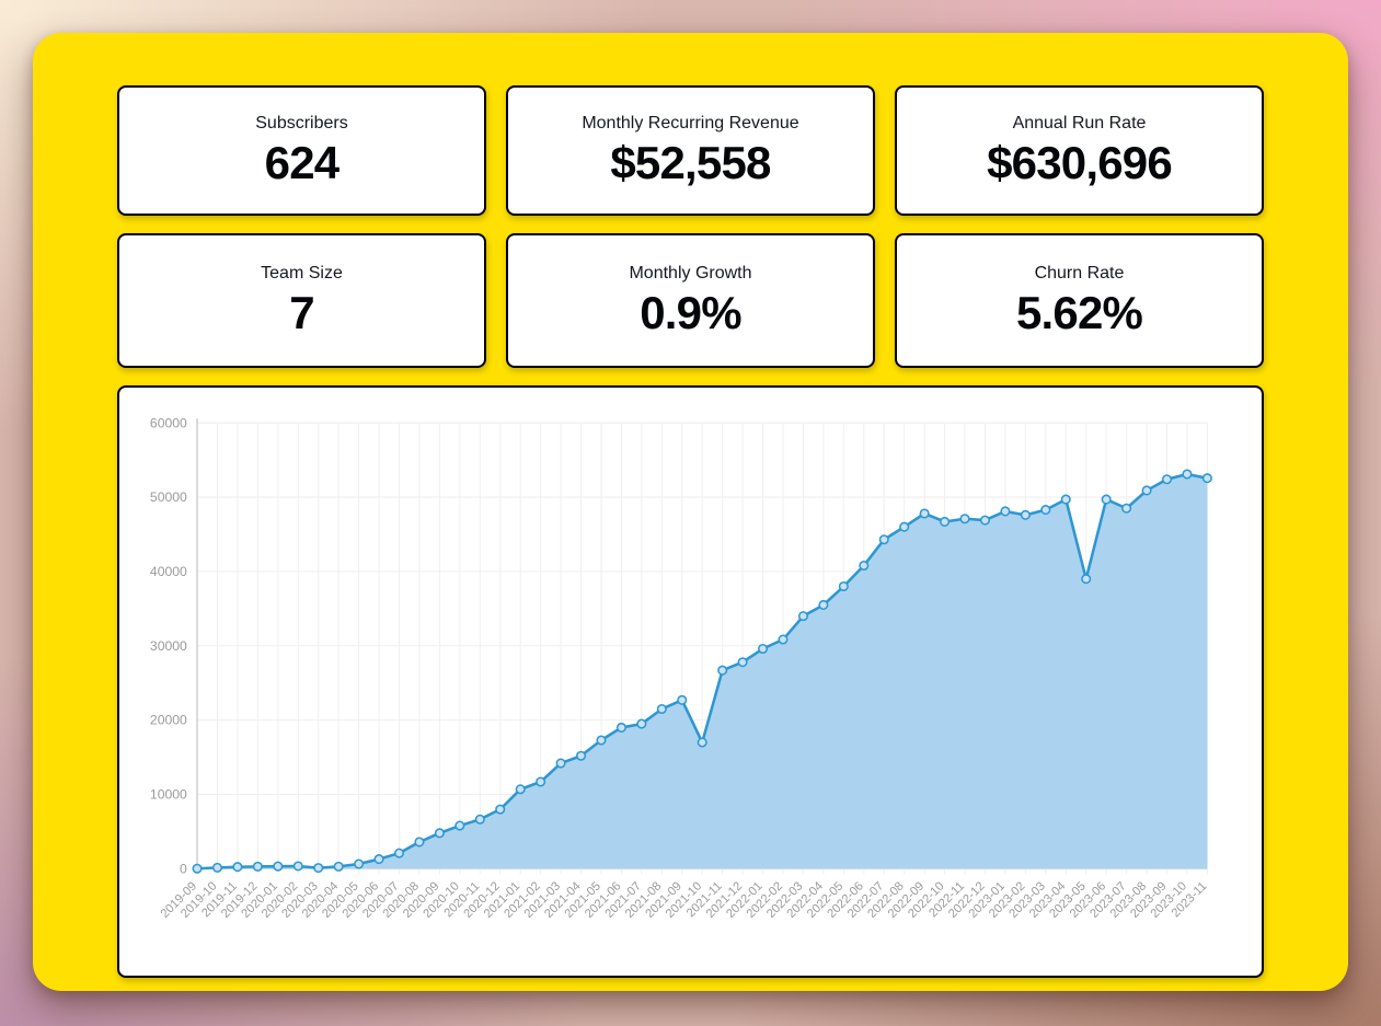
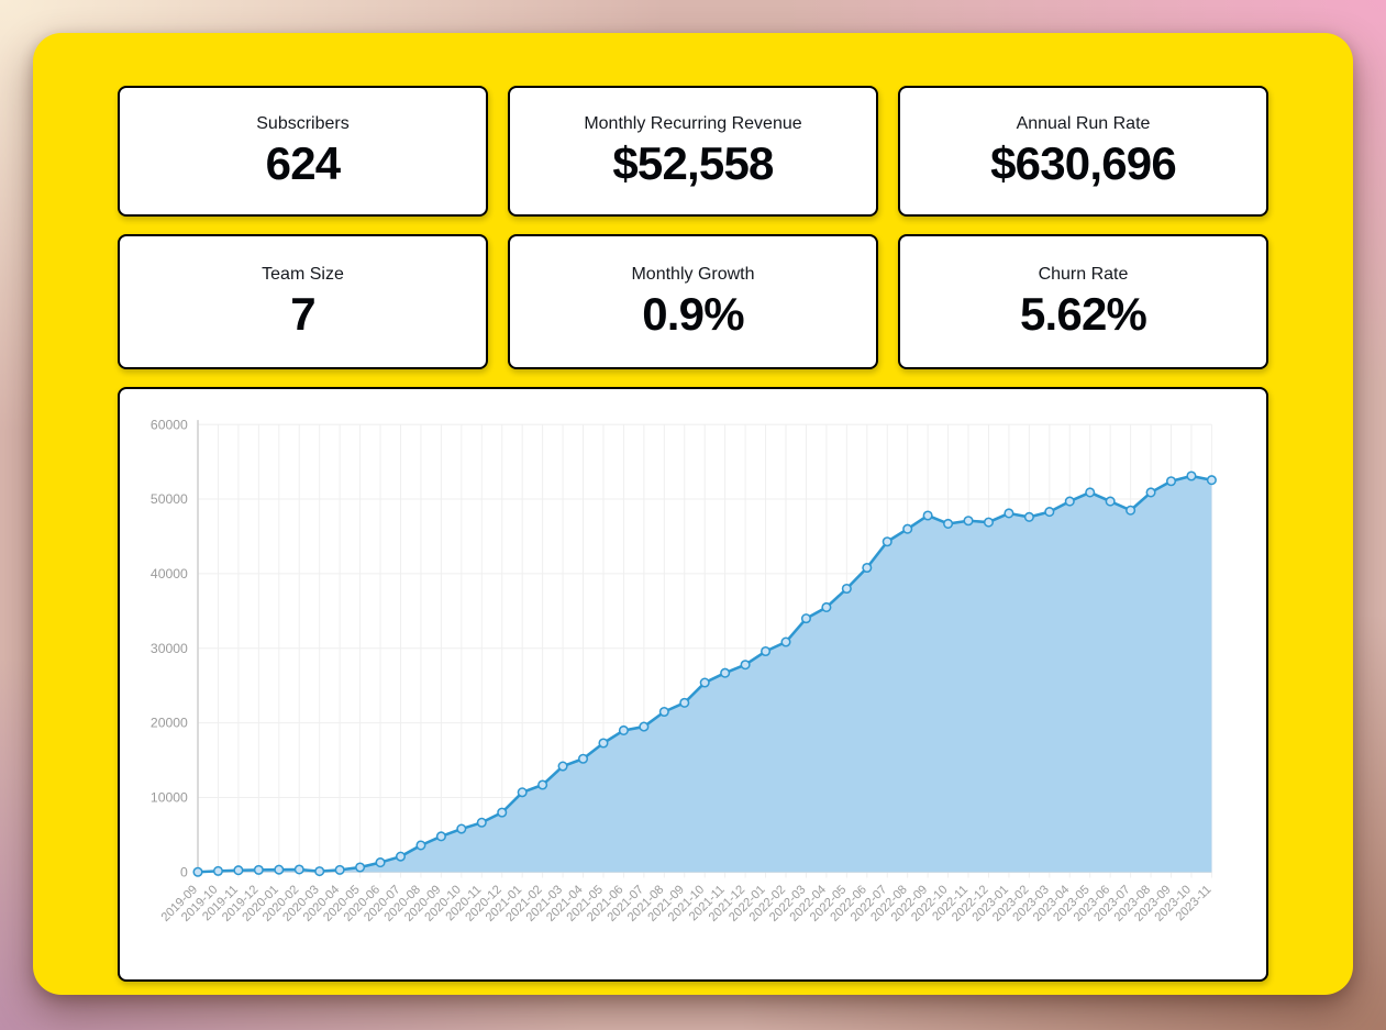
2021-10: 17000 -> 25000
2023-05: 39000 -> 51000
